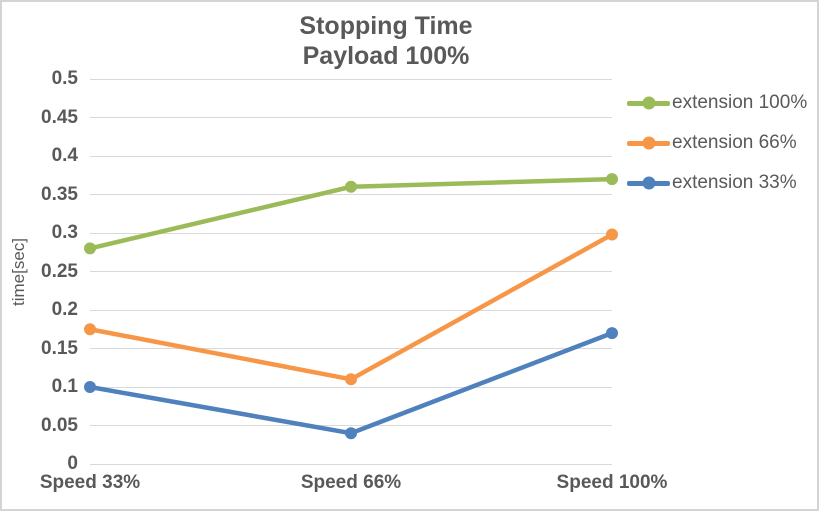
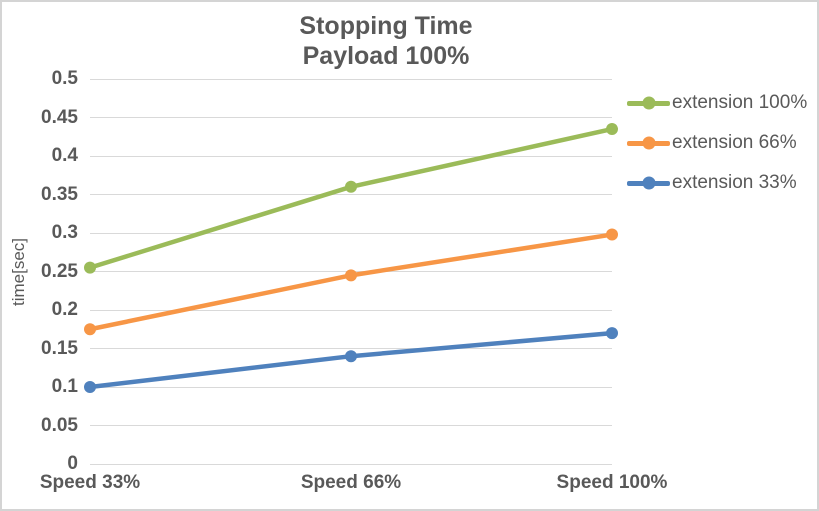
extension 100%/Speed 33%: 0.28 -> 0.26
extension 66%/Speed 66%: 0.11 -> 0.24
extension 33%/Speed 66%: 0.04 -> 0.14
extension 100%/Speed 100%: 0.37 -> 0.43
